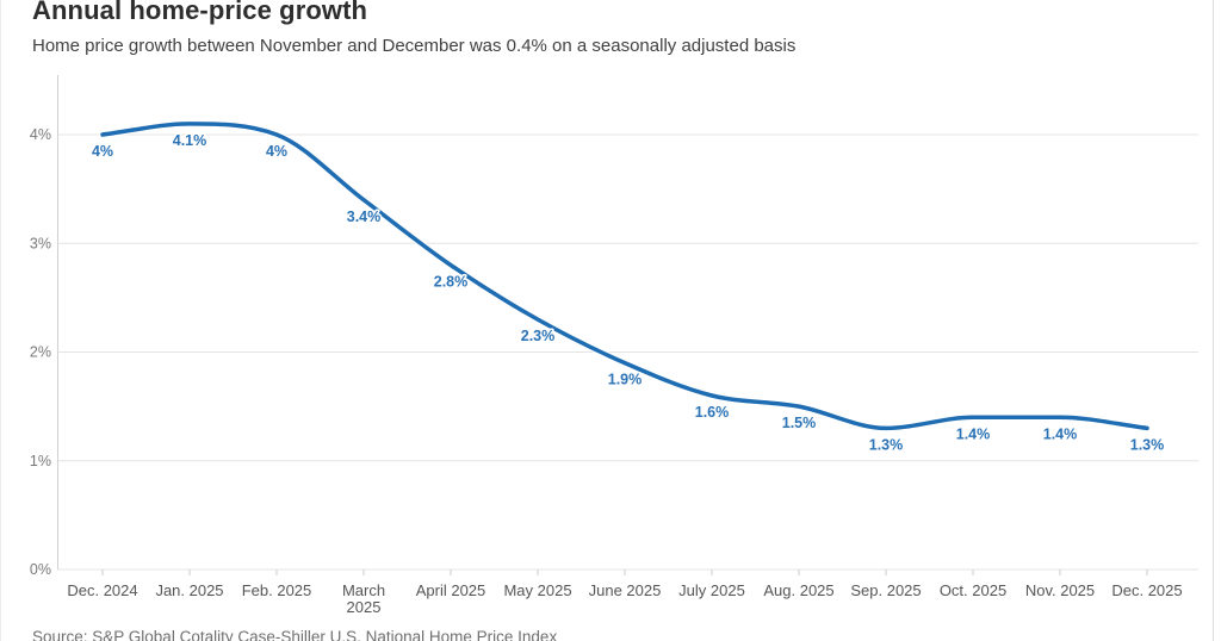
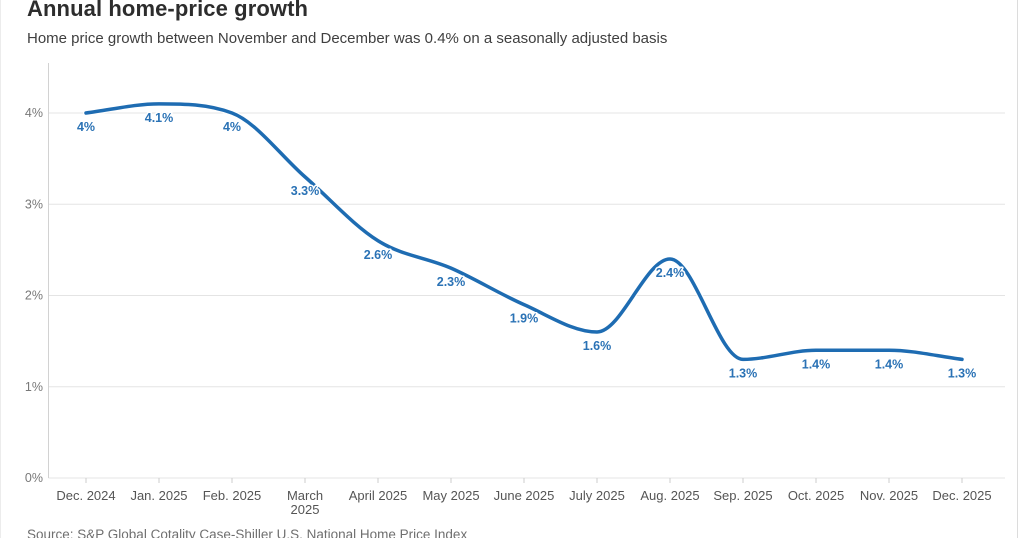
March 2025: 3.4% -> 3.3%
April 2025: 2.8% -> 2.6%
Aug. 2025: 1.5% -> 2.4%
